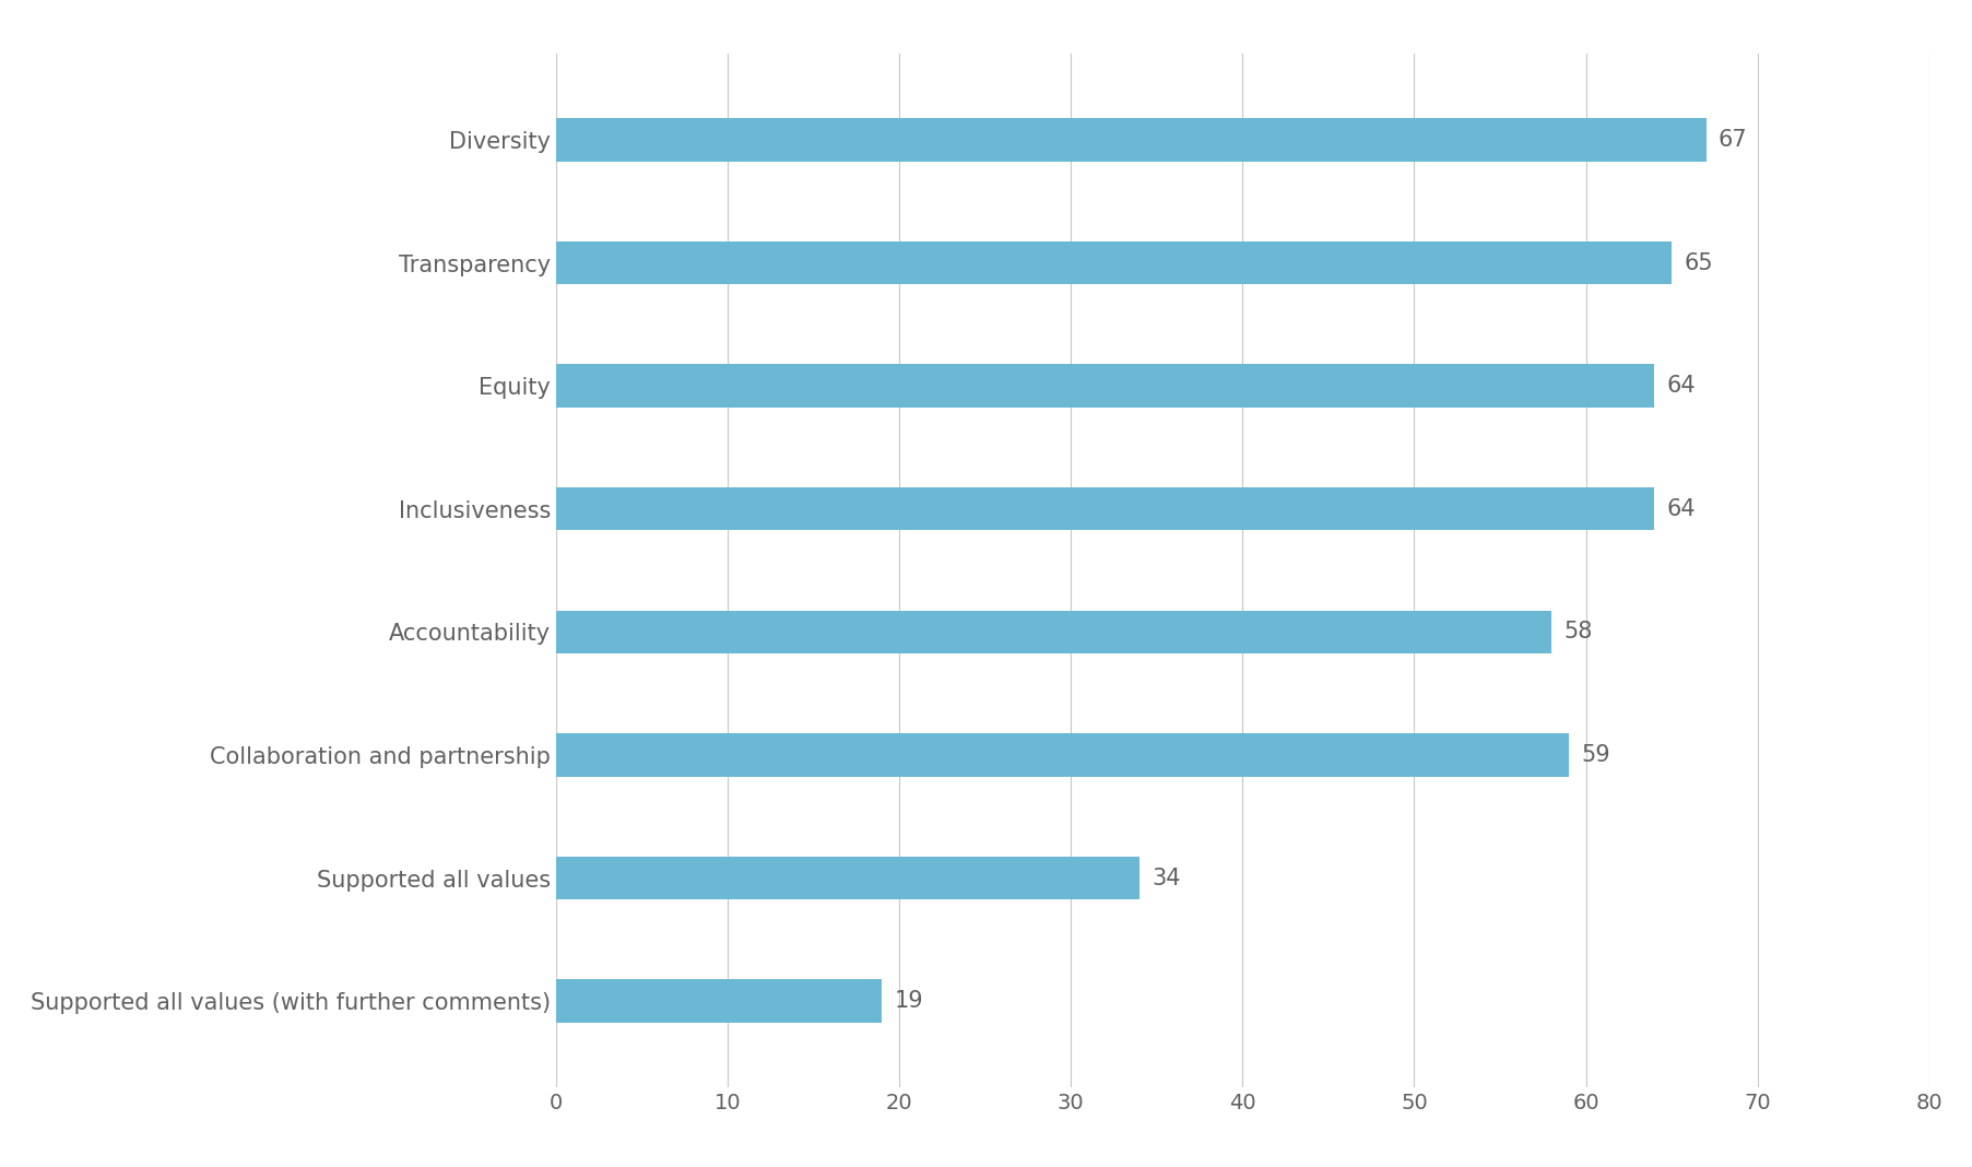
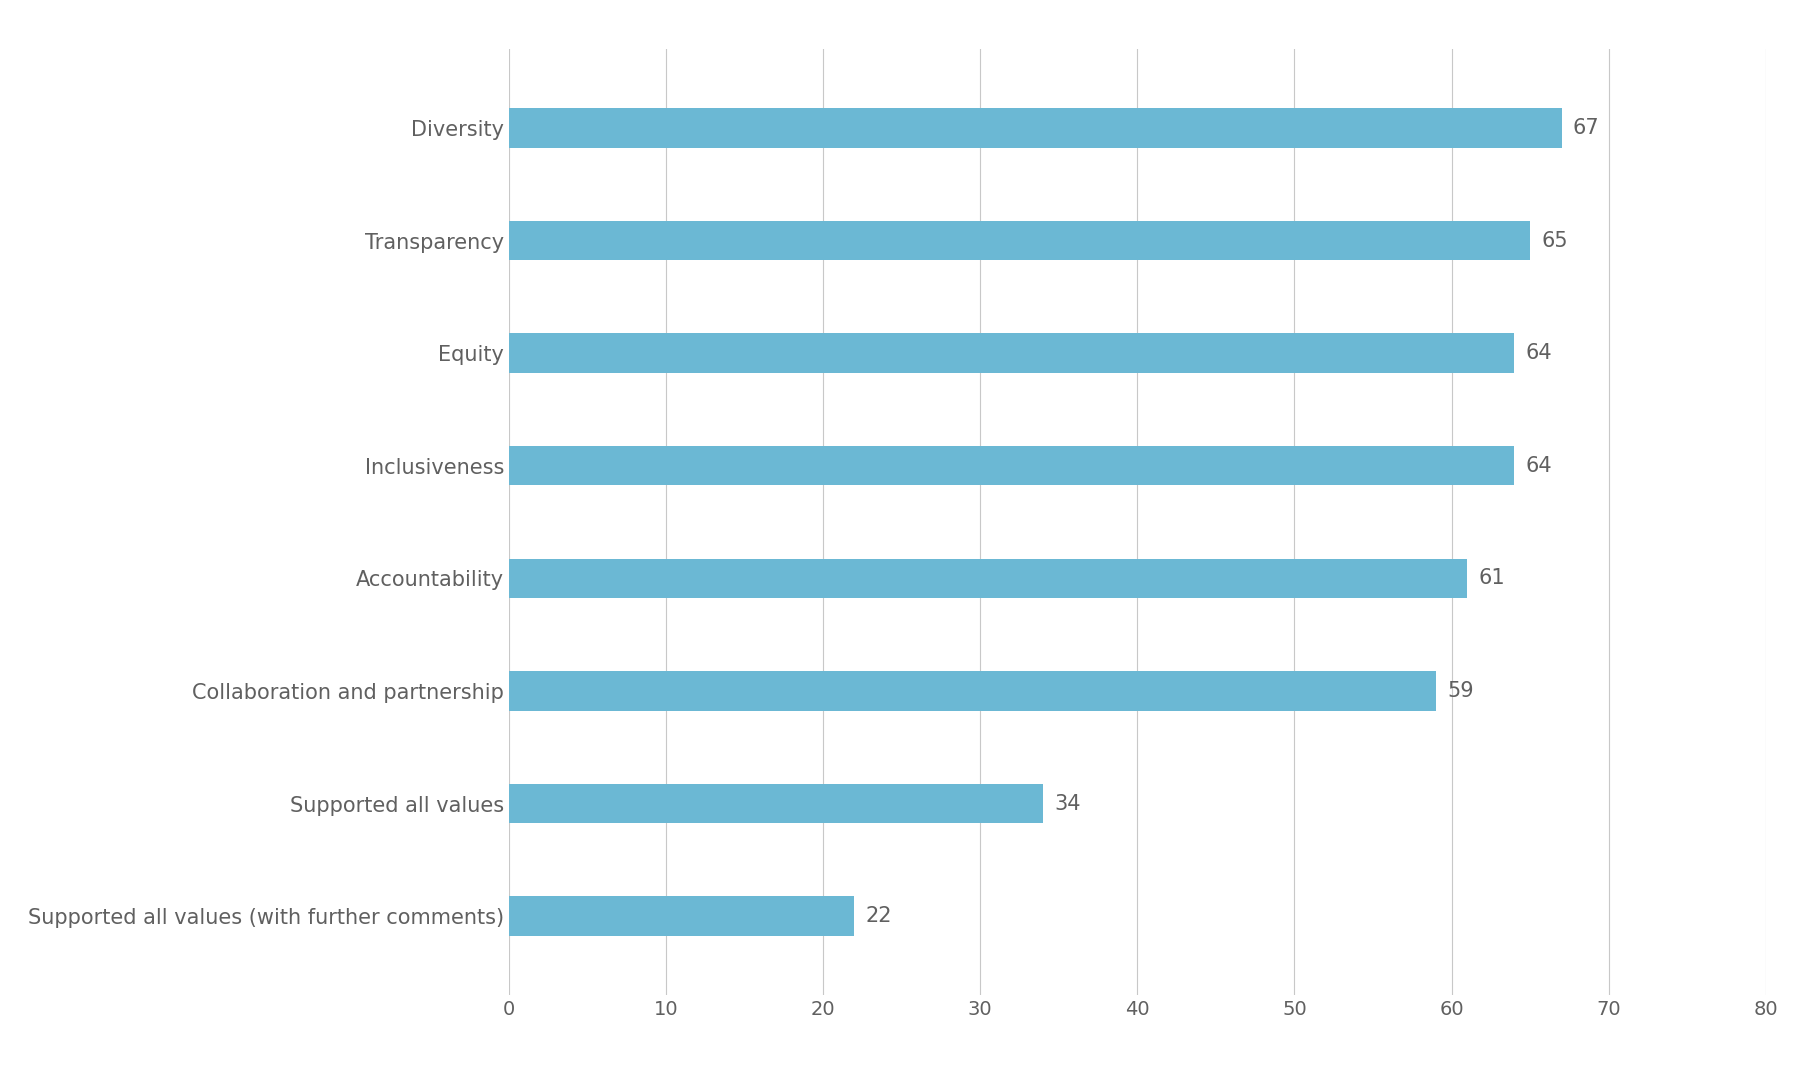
Accountability: 58 -> 61
Supported all values (with further comments): 19 -> 22
